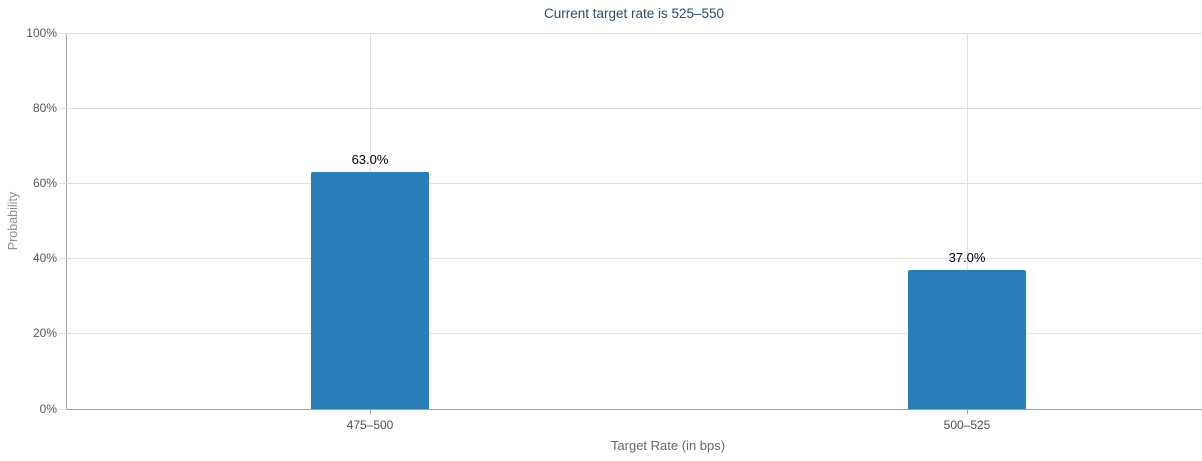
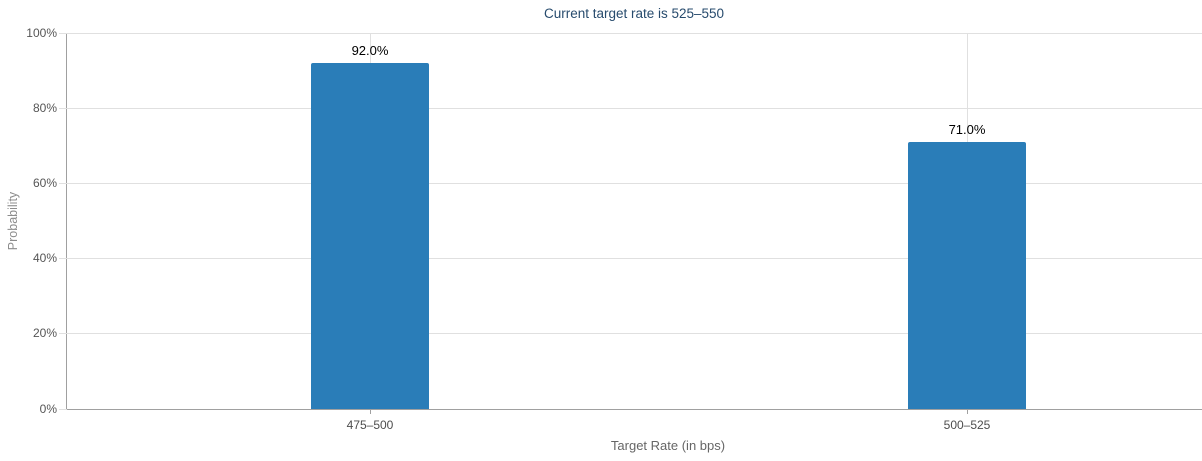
475–500: 63.0% -> 92.0%
500–525: 37.0% -> 71.0%
